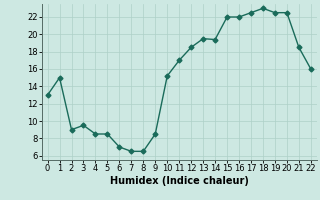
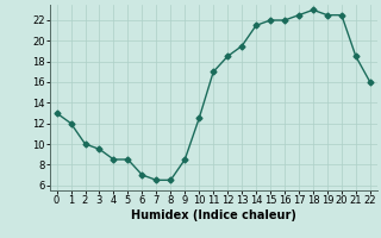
1: 15.0 -> 12.0
2: 9.0 -> 10.0
10: 15.2 -> 12.5
14: 19.4 -> 21.5
